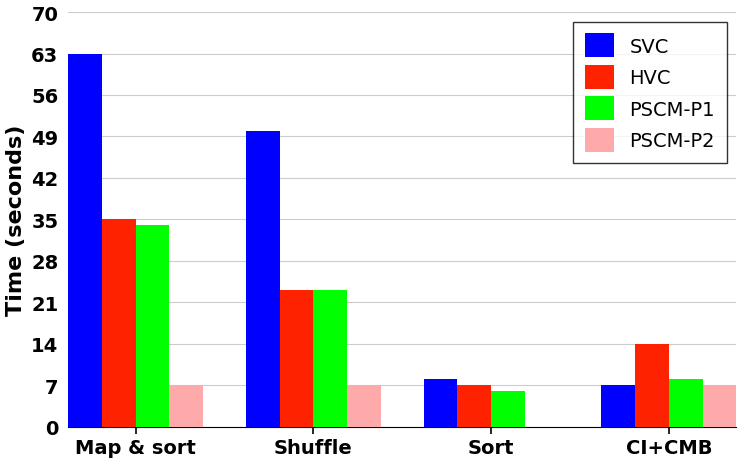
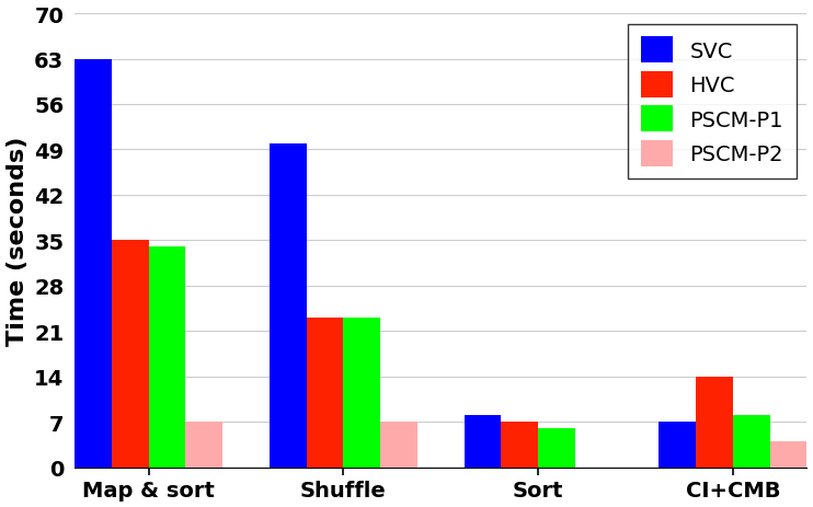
PSCM-P2/CI+CMB: 7 -> 4
